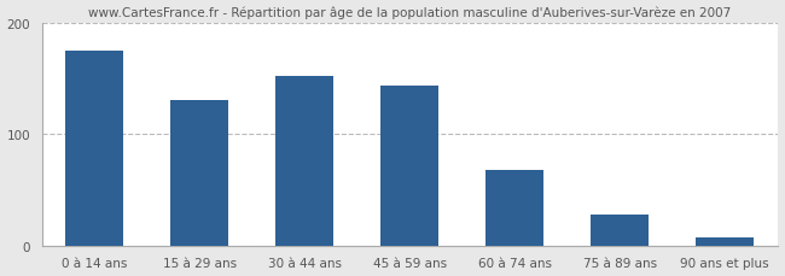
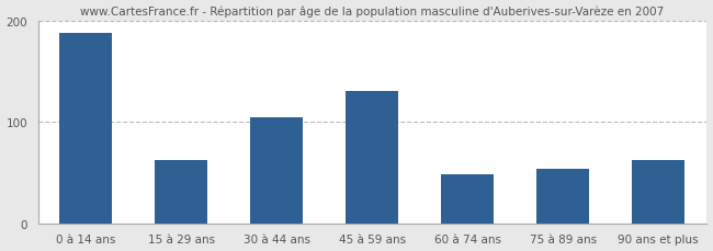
0 à 14 ans: 175 -> 188
15 à 29 ans: 130 -> 62
30 à 44 ans: 152 -> 104
45 à 59 ans: 143 -> 130
60 à 74 ans: 68 -> 48
75 à 89 ans: 28 -> 54
90 ans et plus: 7 -> 62
